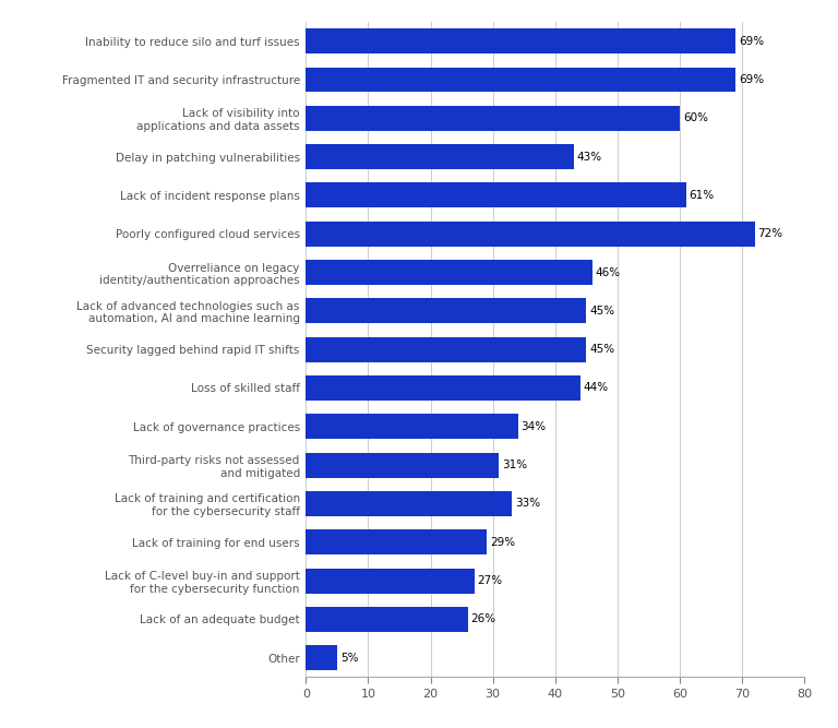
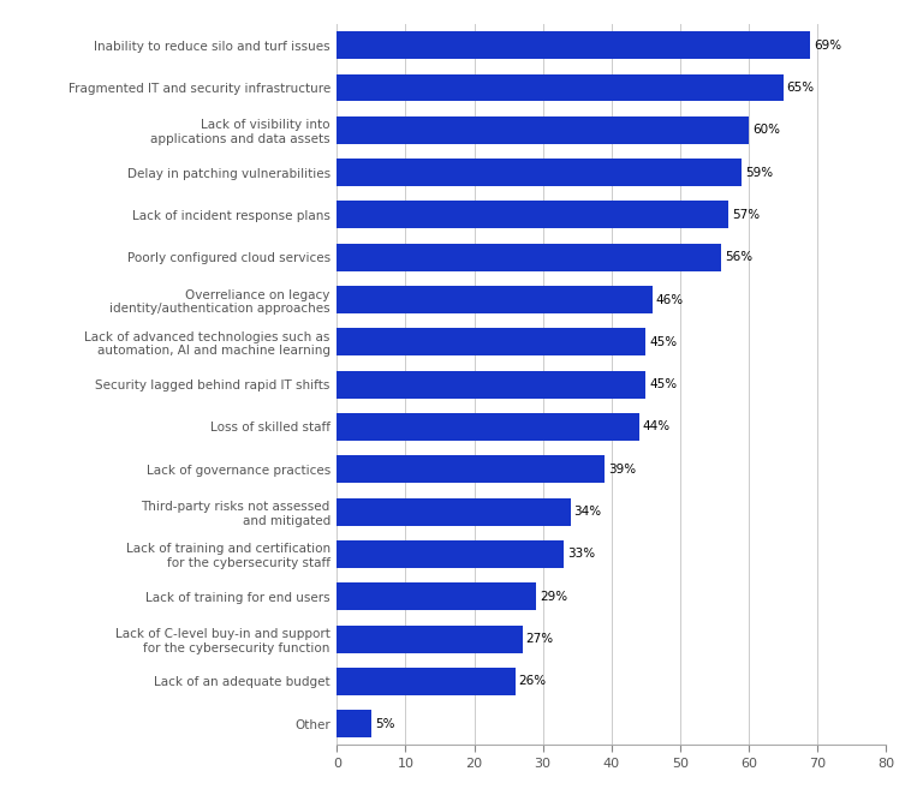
Fragmented IT and security infrastructure: 69% -> 65%
Delay in patching vulnerabilities: 43% -> 59%
Lack of incident response plans: 61% -> 57%
Poorly configured cloud services: 72% -> 56%
Lack of governance practices: 34% -> 39%
Third-party risks not assessed and mitigated: 31% -> 34%
